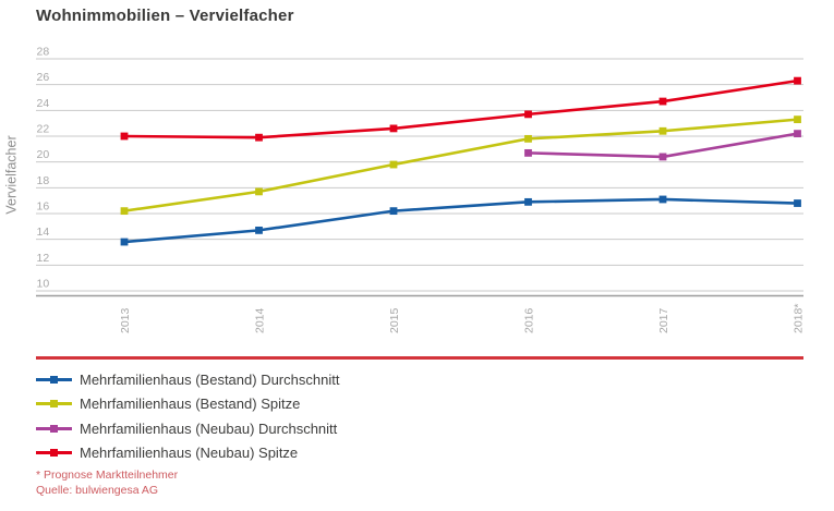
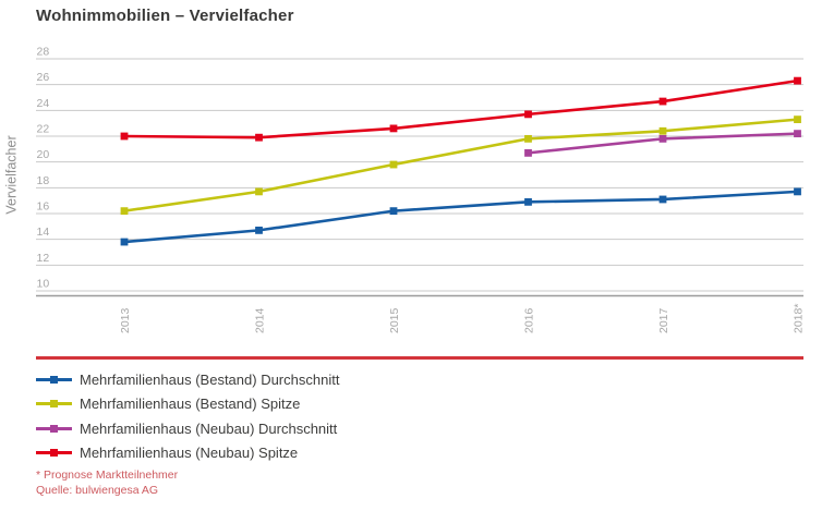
Mehrfamilienhaus (Neubau) Durchschnitt/2017: 20.4 -> 21.8
Mehrfamilienhaus (Bestand) Durchschnitt/2018*: 16.8 -> 17.7
